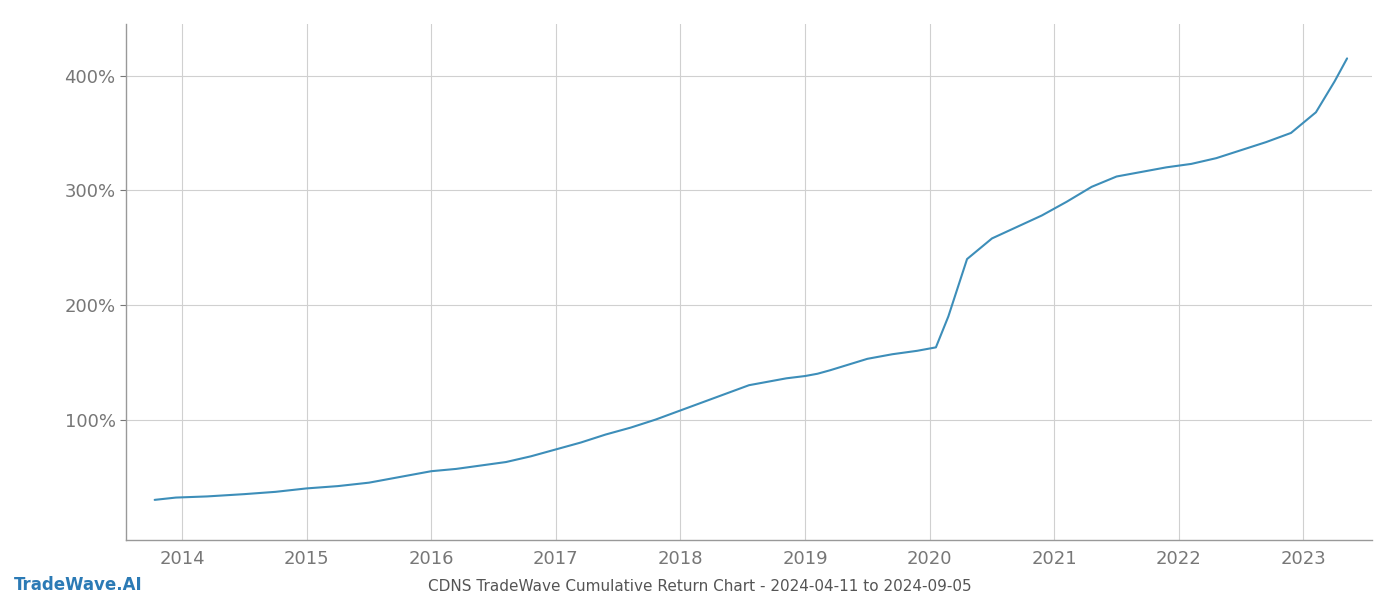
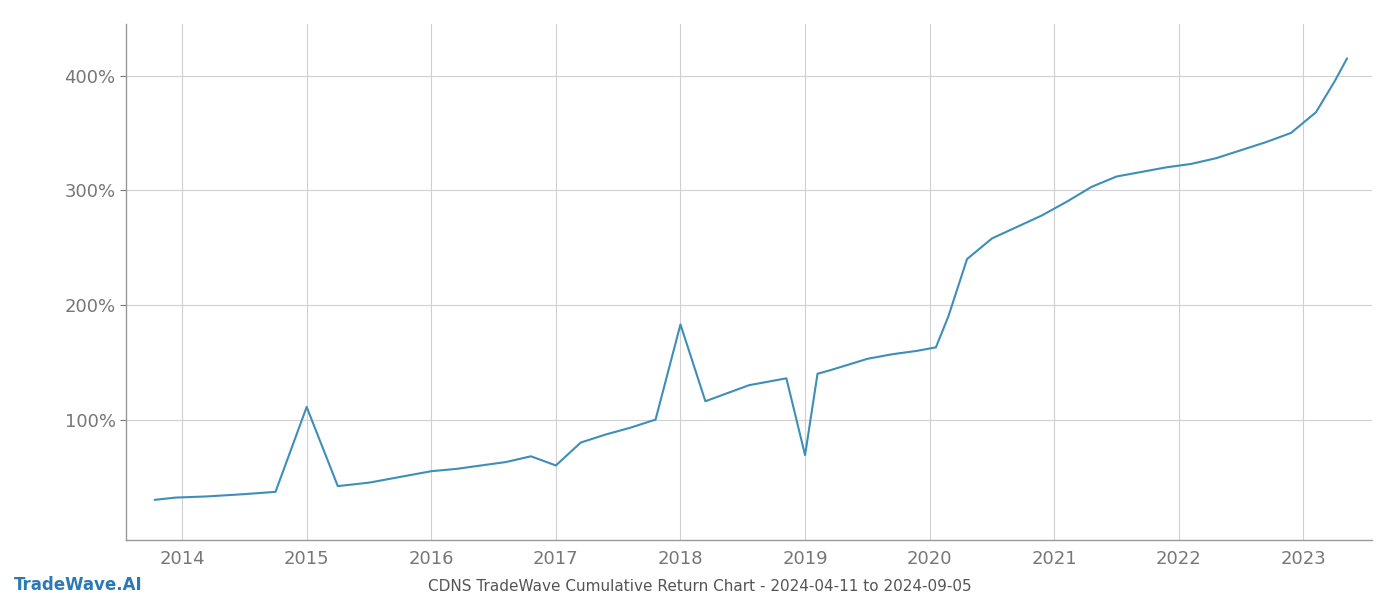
2015: 40% -> 111%
2017: 74% -> 60%
2018: 108% -> 183%
2019: 138% -> 69%
